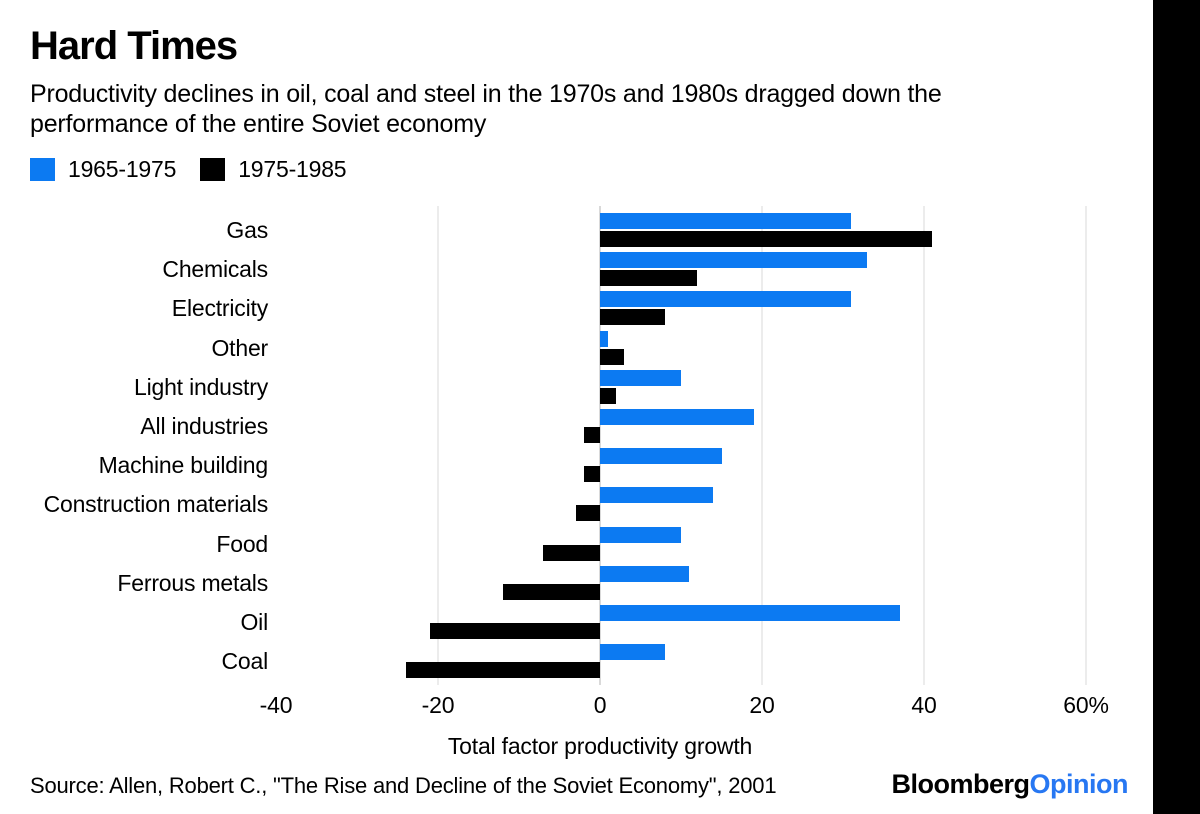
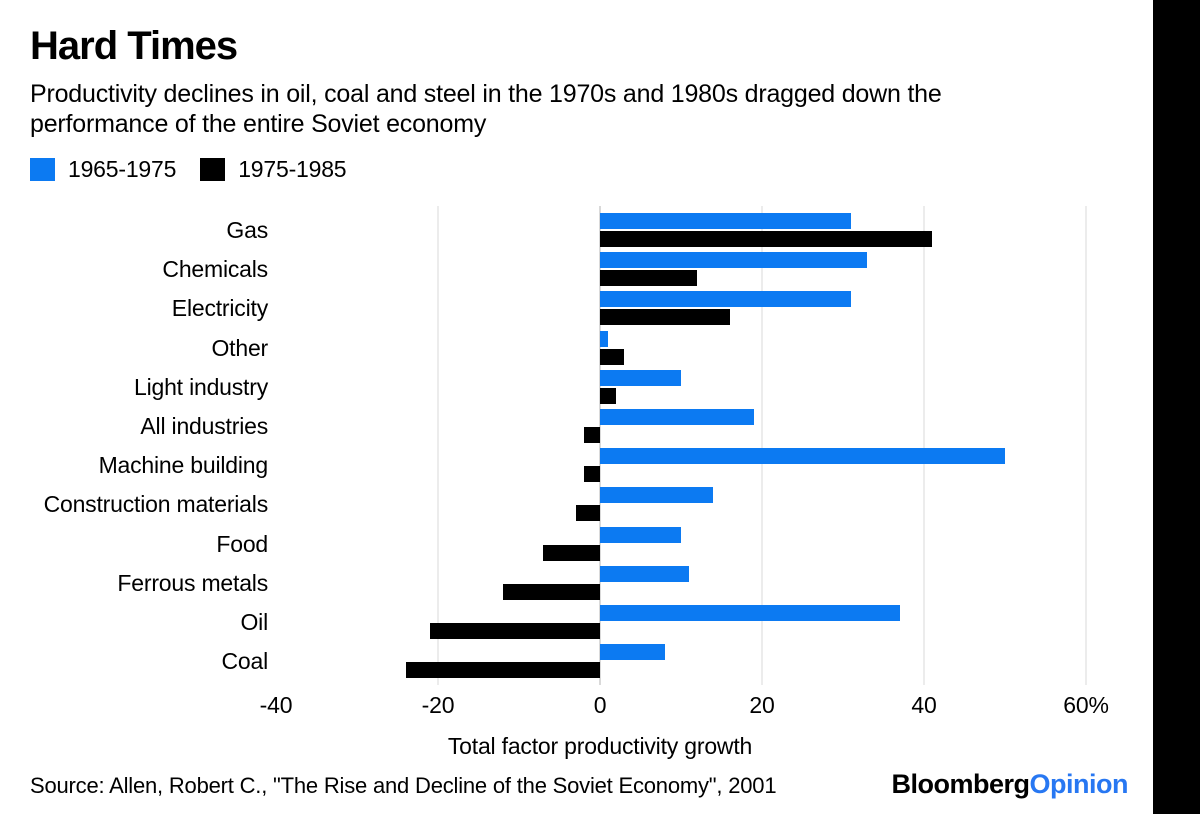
1975-1985/Electricity: 8% -> 16%
1965-1975/Machine building: 15% -> 50%
